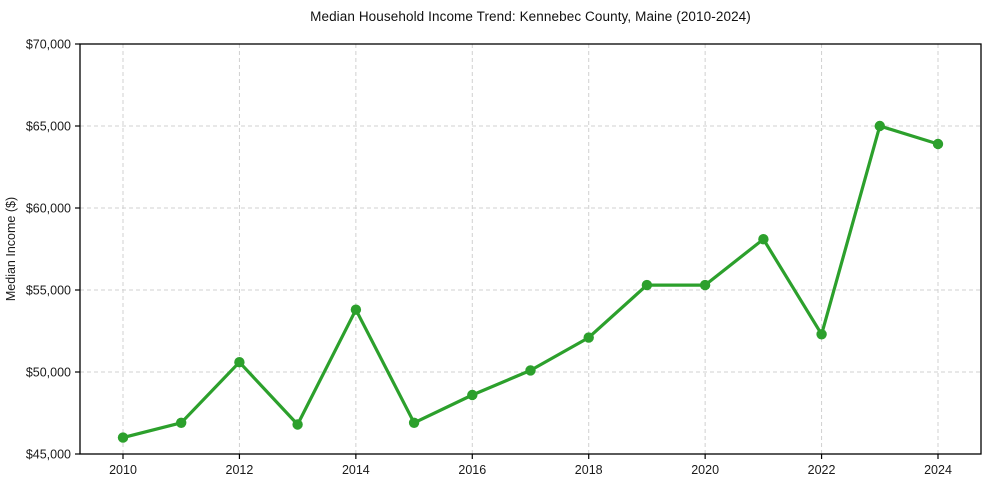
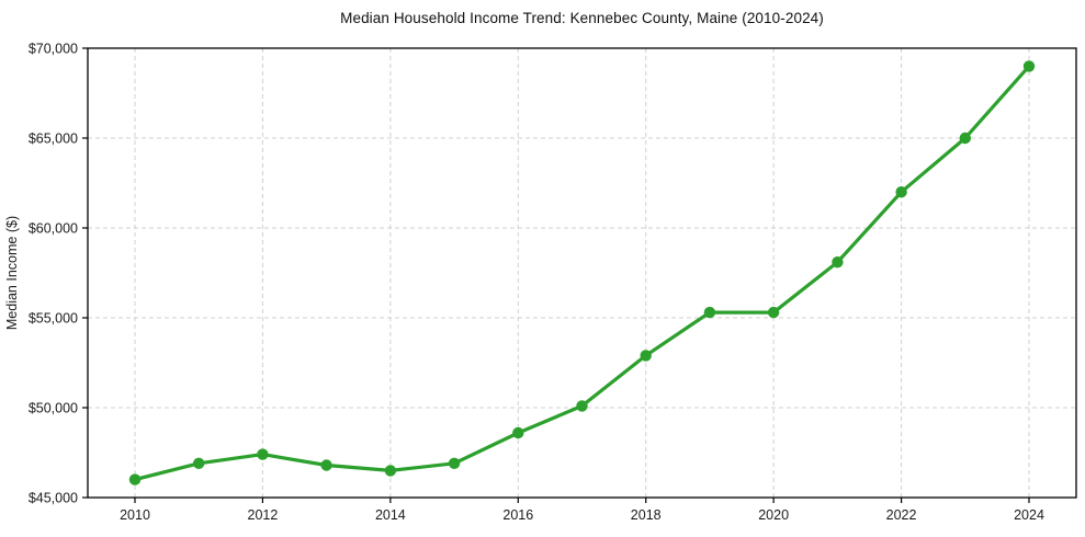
2012: $50600 -> $47400
2014: $53800 -> $46500
2018: $52100 -> $52900
2022: $52300 -> $62000
2024: $63900 -> $69000
